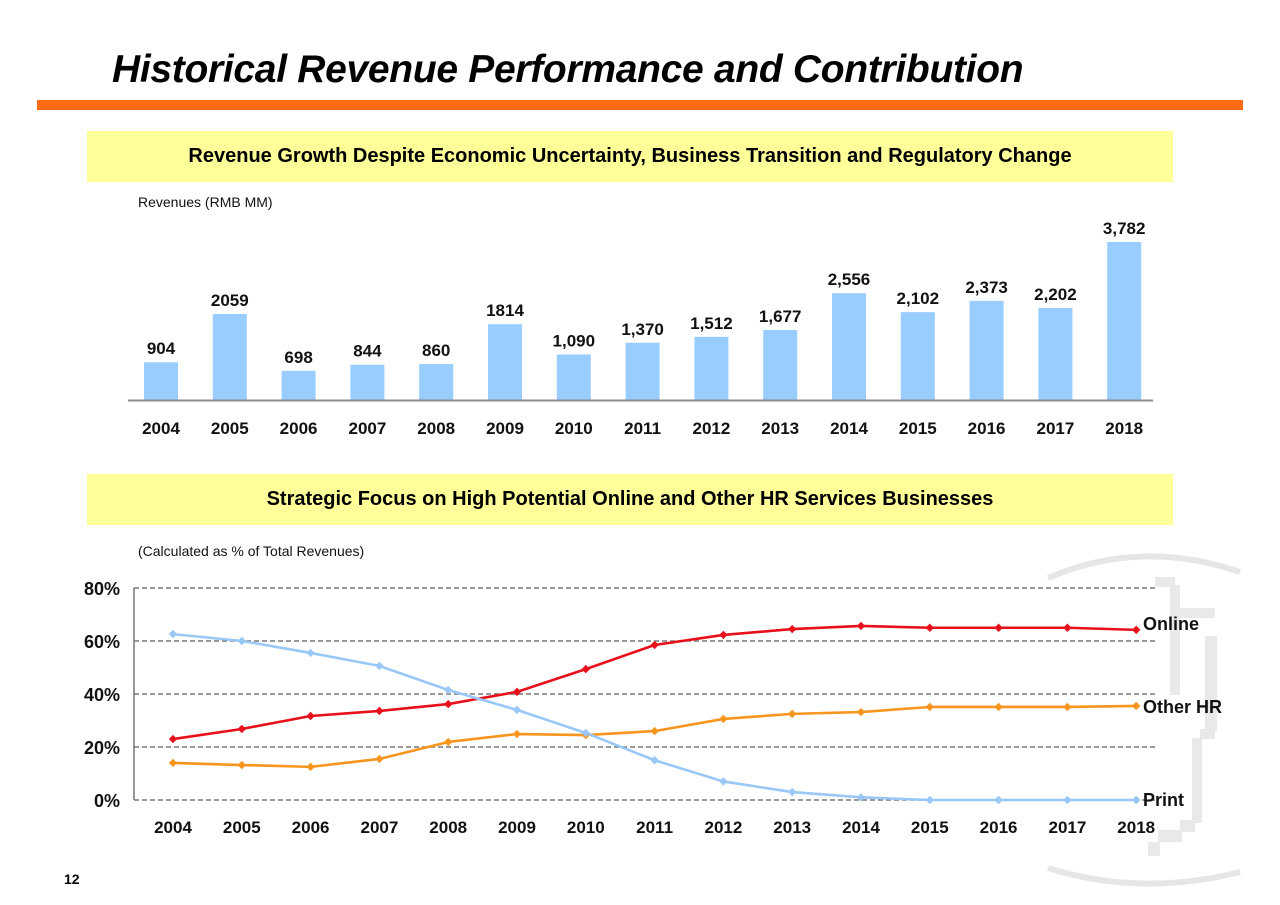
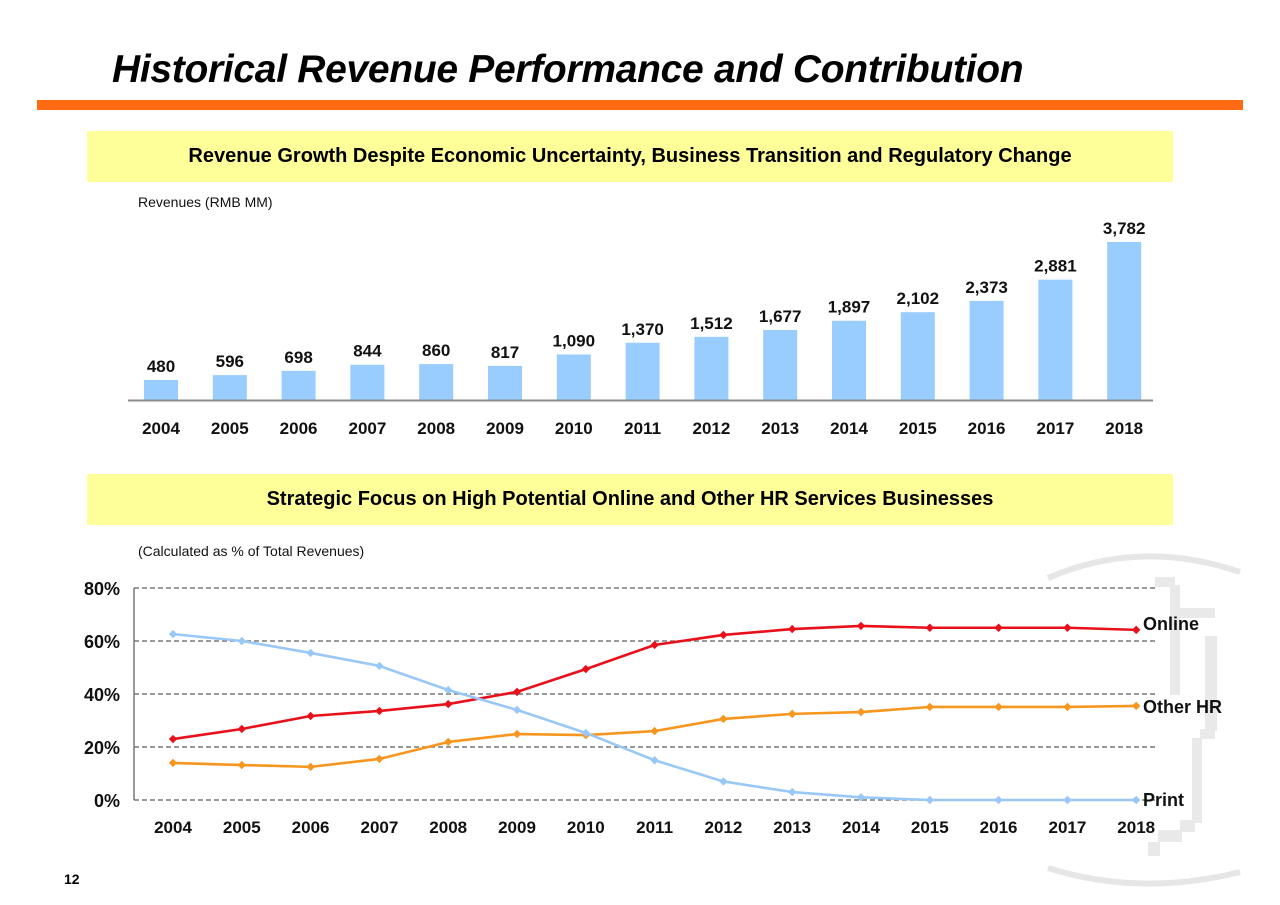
Revenues (RMB MM)/2004: 904 -> 480
Revenues (RMB MM)/2005: 2059 -> 596
Revenues (RMB MM)/2009: 1814 -> 817
Revenues (RMB MM)/2014: 2,556 -> 1,897
Revenues (RMB MM)/2017: 2,202 -> 2,881
